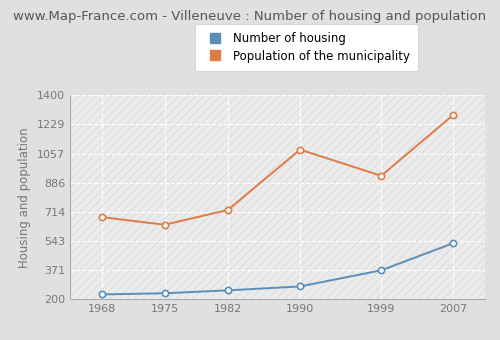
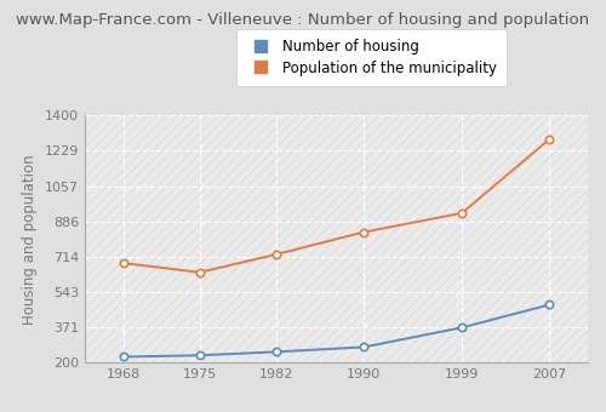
Population of the municipality/1990: 1080 -> 830
Number of housing/2007: 530 -> 480
